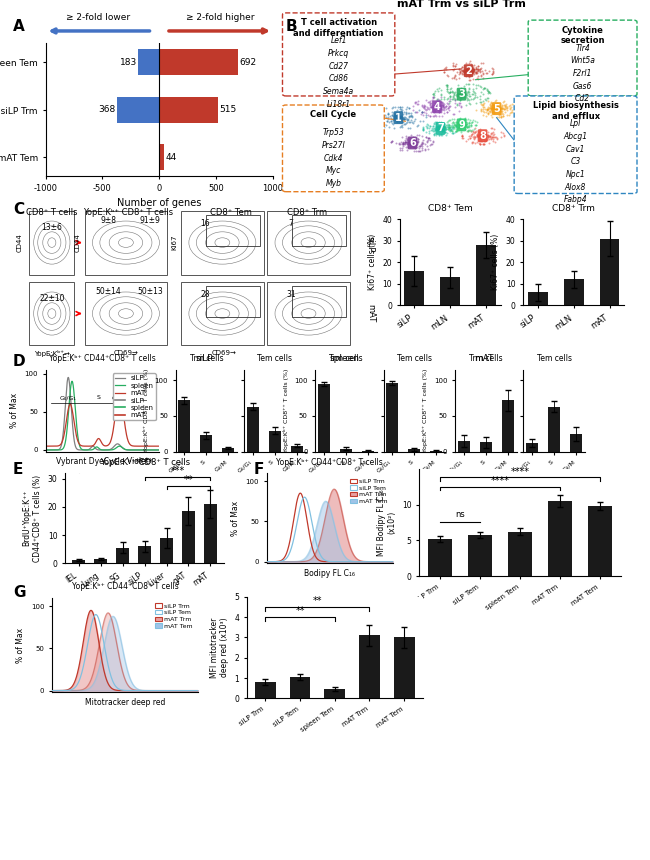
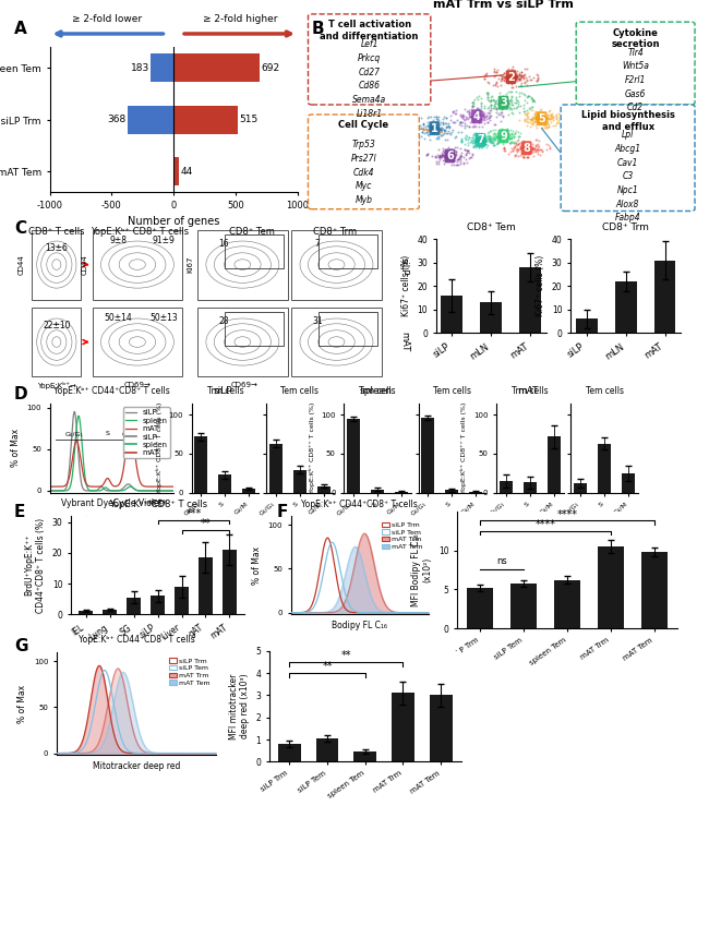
CD8⁺ Trm/mLN: 12 -> 22
